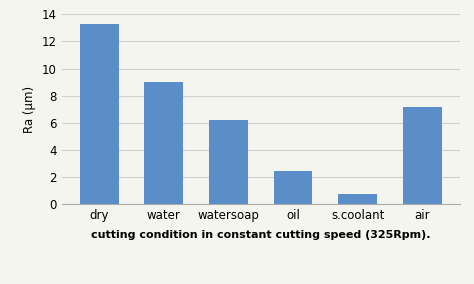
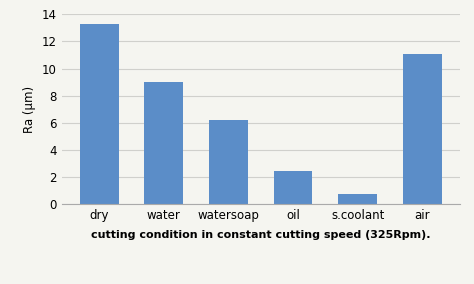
air: 7.2 -> 11.1
